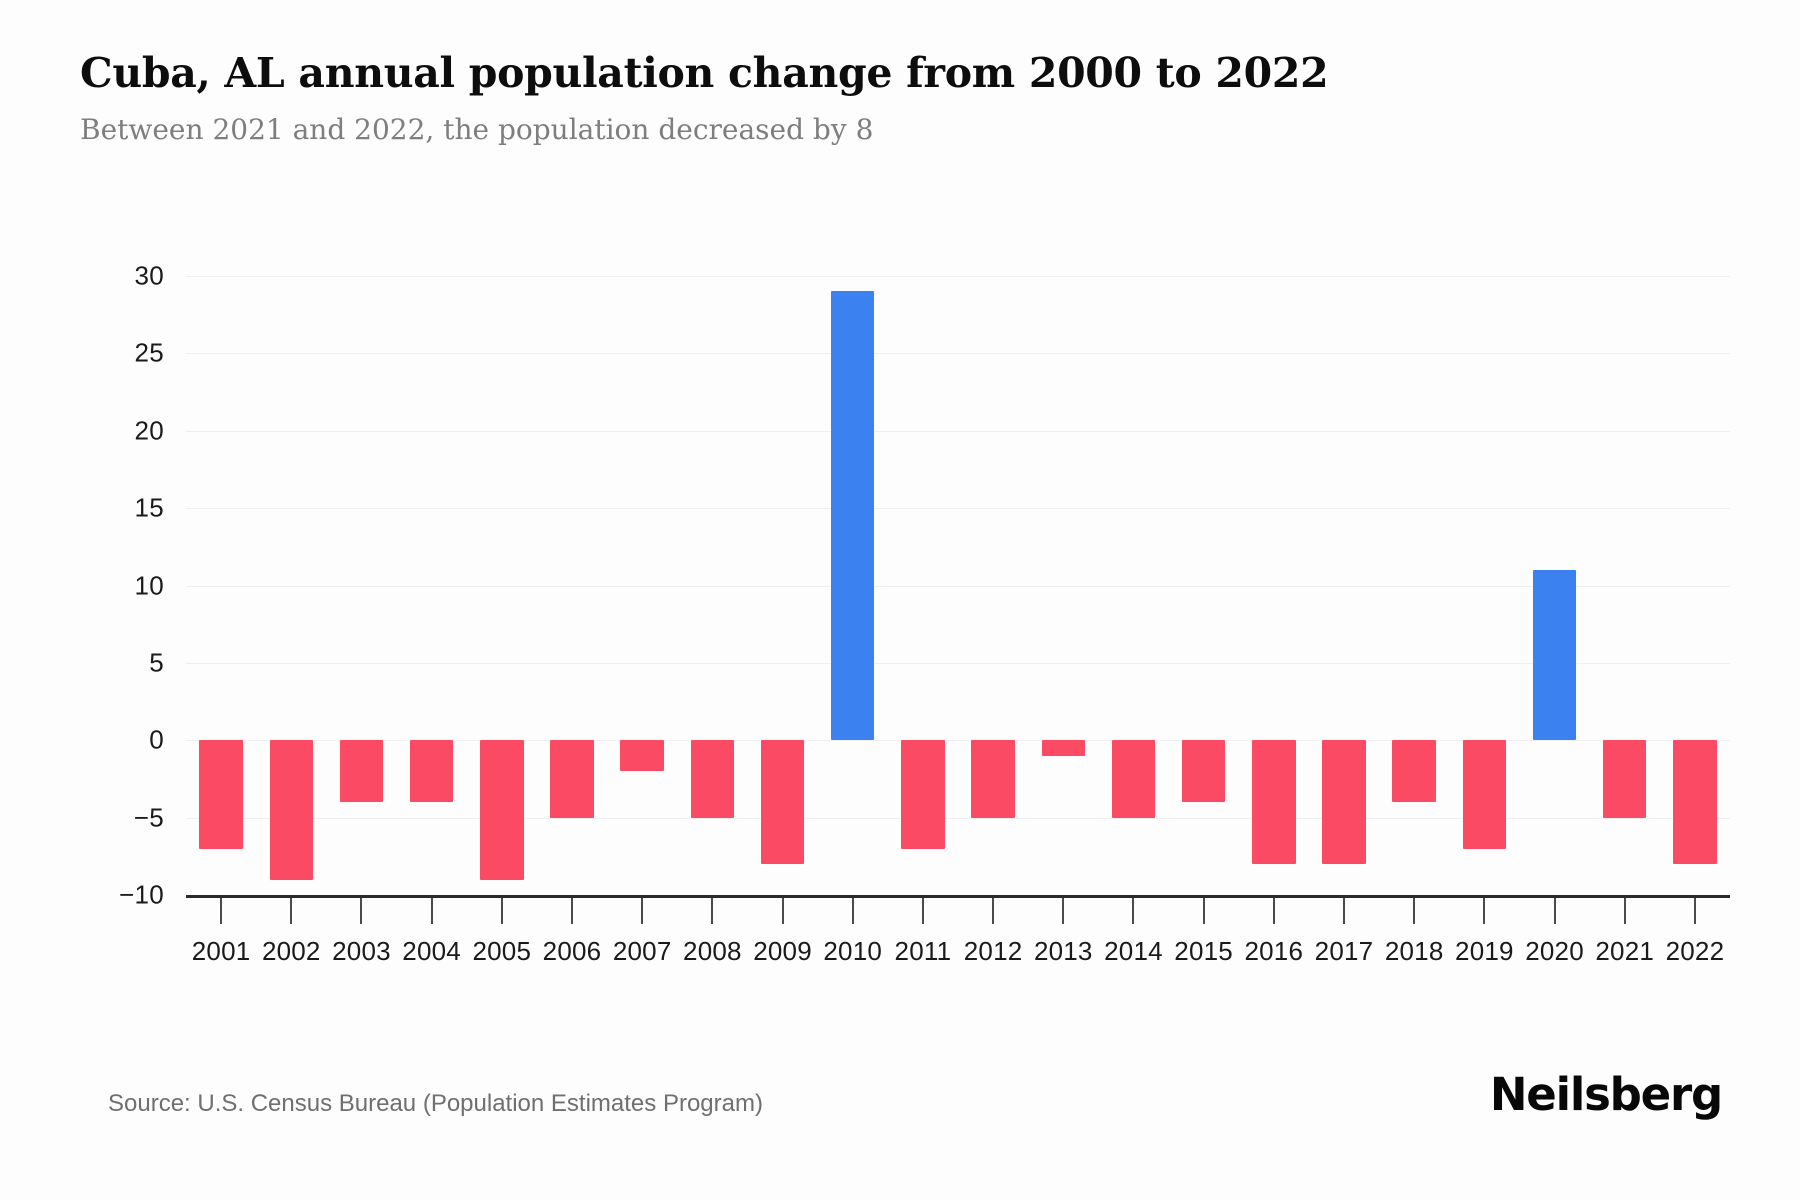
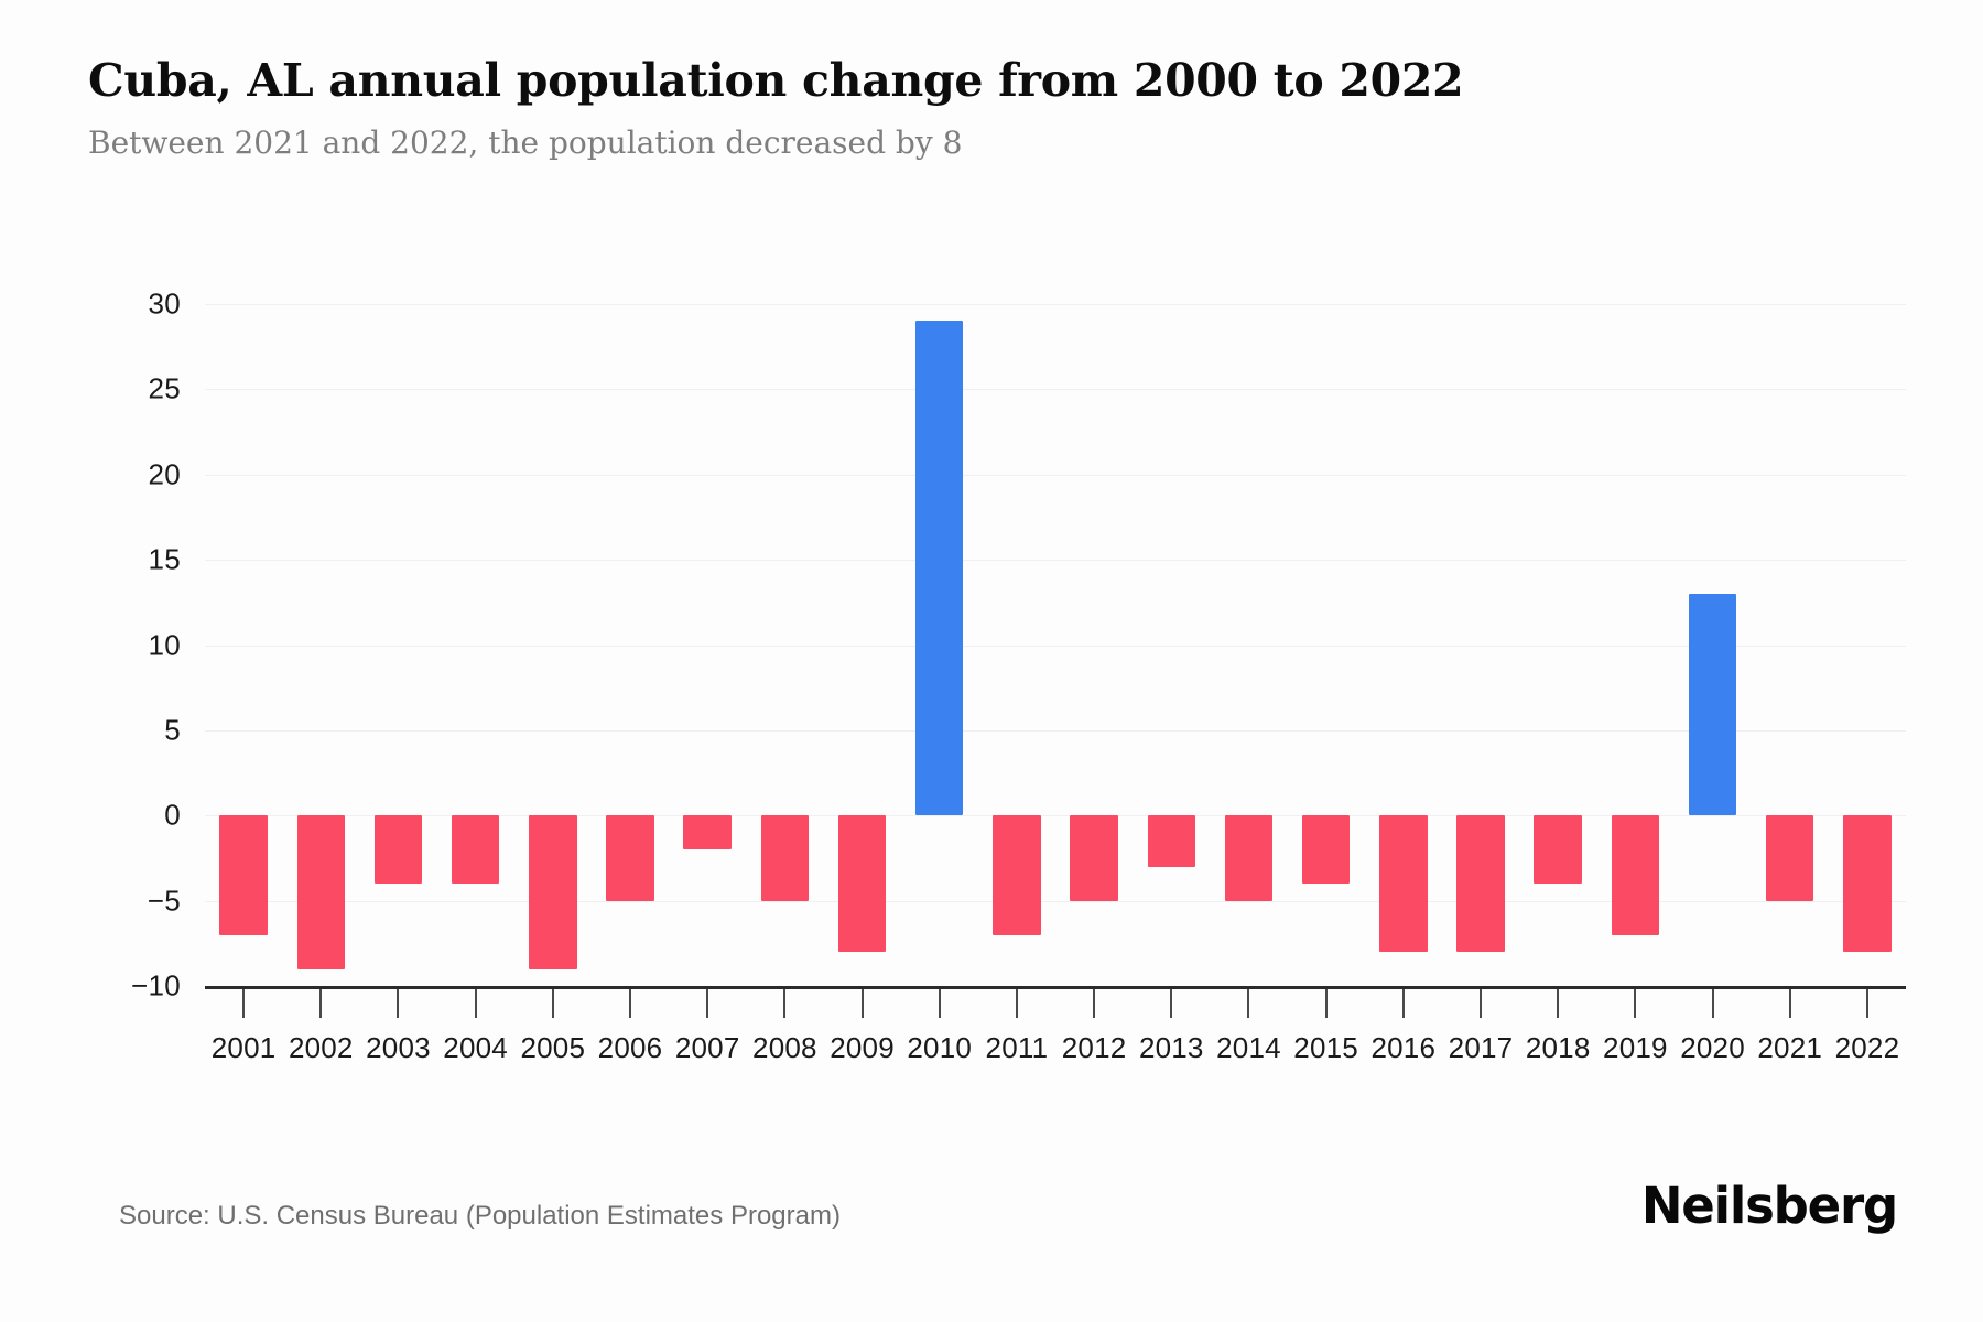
2013: -1 -> -3
2020: 11 -> 13
